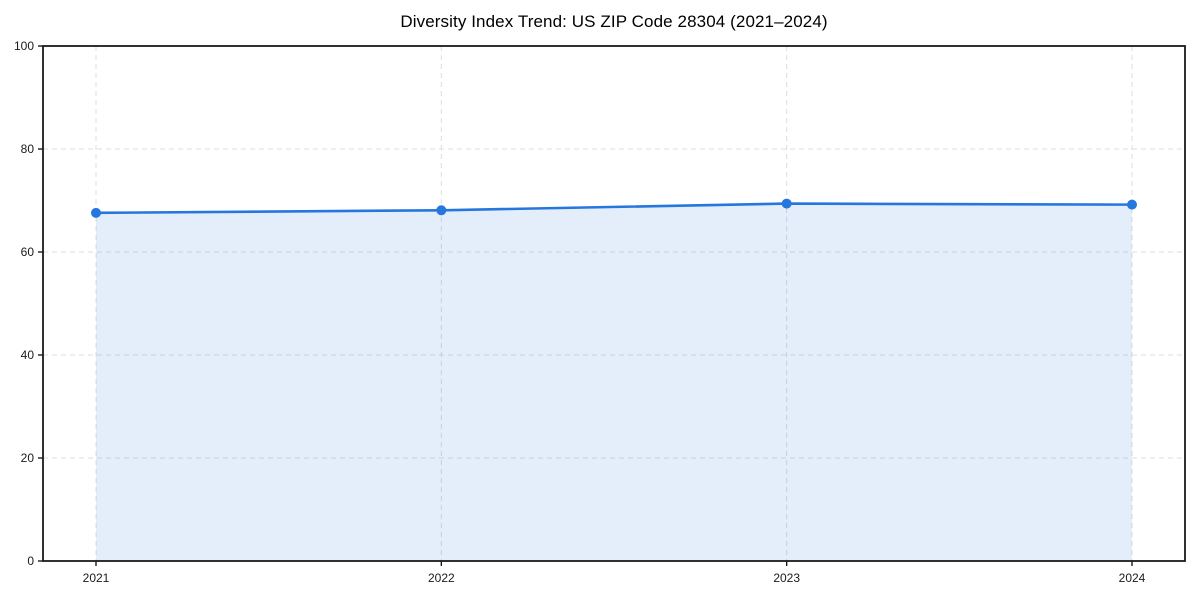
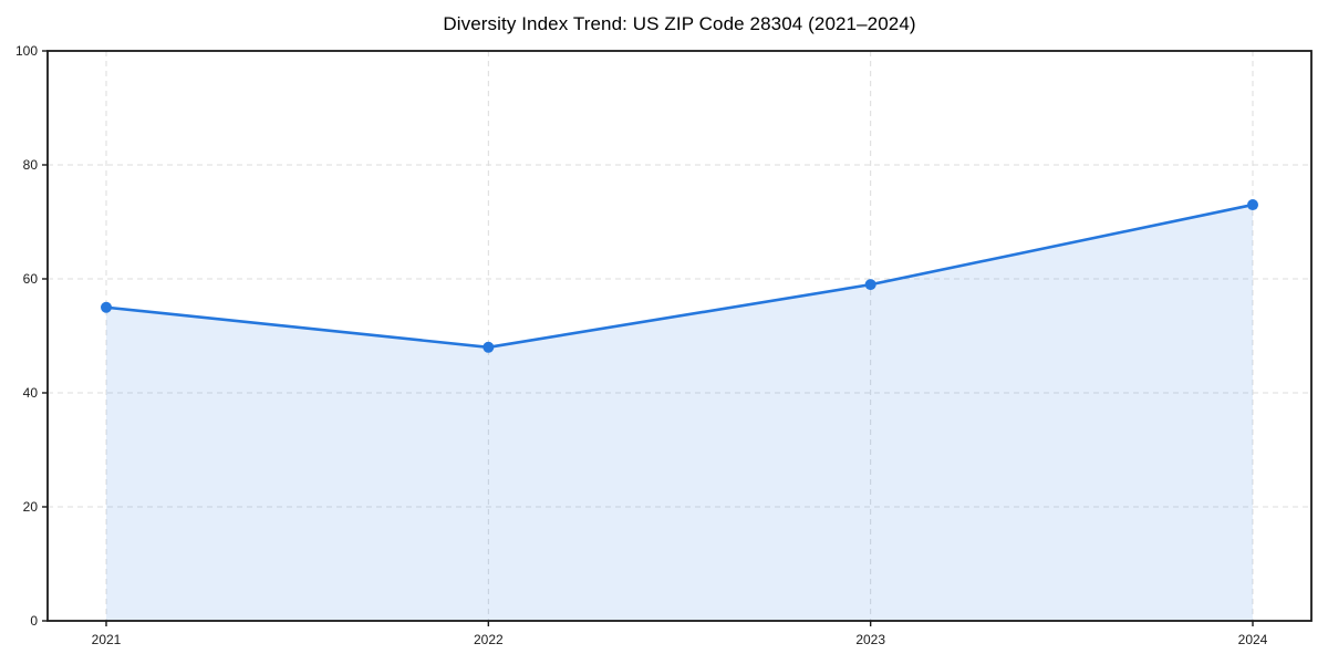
2021: 68 -> 55
2022: 68 -> 48
2023: 69 -> 59
2024: 69 -> 73
